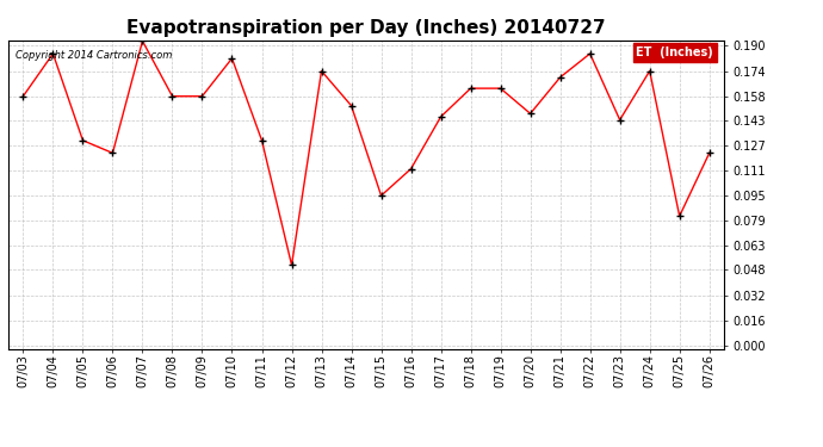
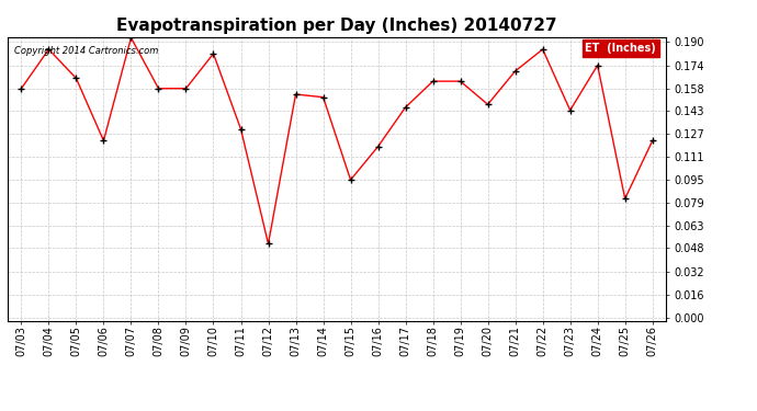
07/05: 0.130 -> 0.165
07/13: 0.174 -> 0.154
07/16: 0.112 -> 0.118
